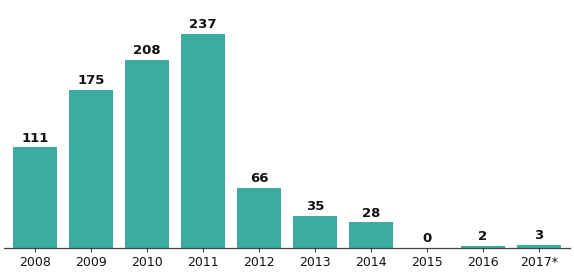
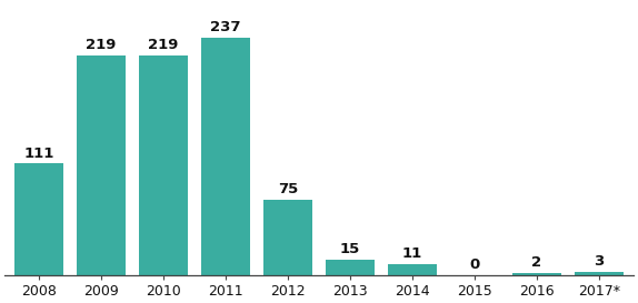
2009: 175 -> 219
2010: 208 -> 219
2012: 66 -> 75
2013: 35 -> 15
2014: 28 -> 11
